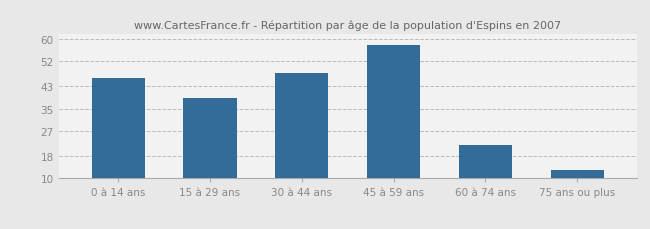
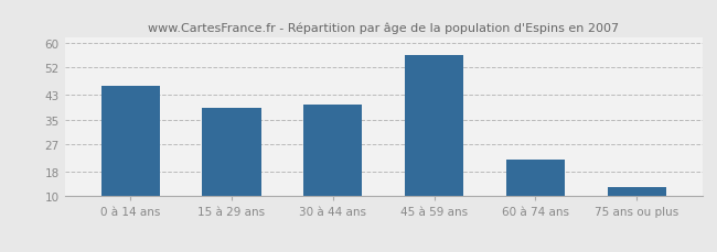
30 à 44 ans: 48 -> 40
45 à 59 ans: 58 -> 56
